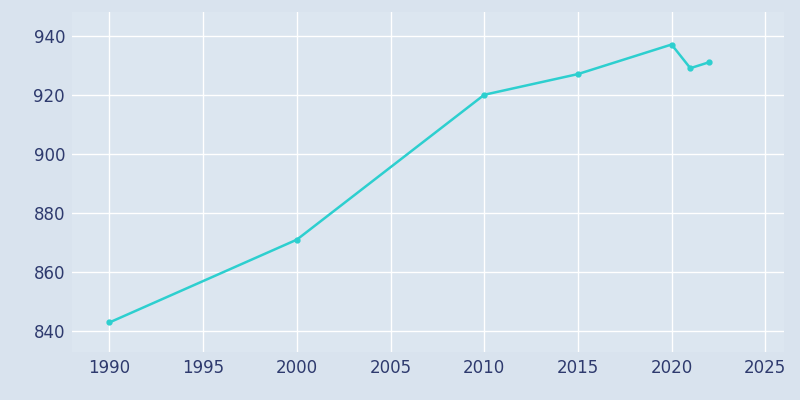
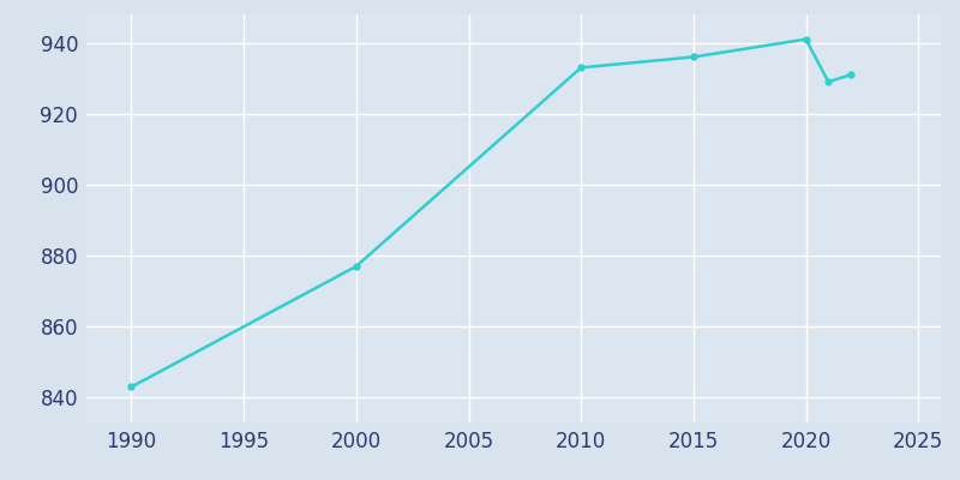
2000: 871 -> 877
2010: 920 -> 933
2015: 927 -> 936
2020: 937 -> 941
